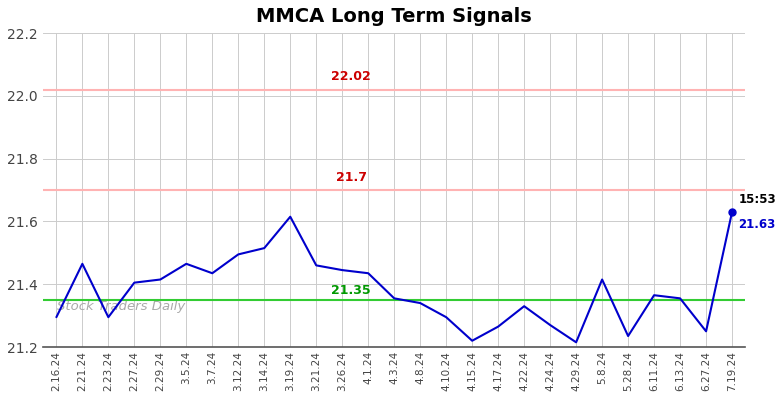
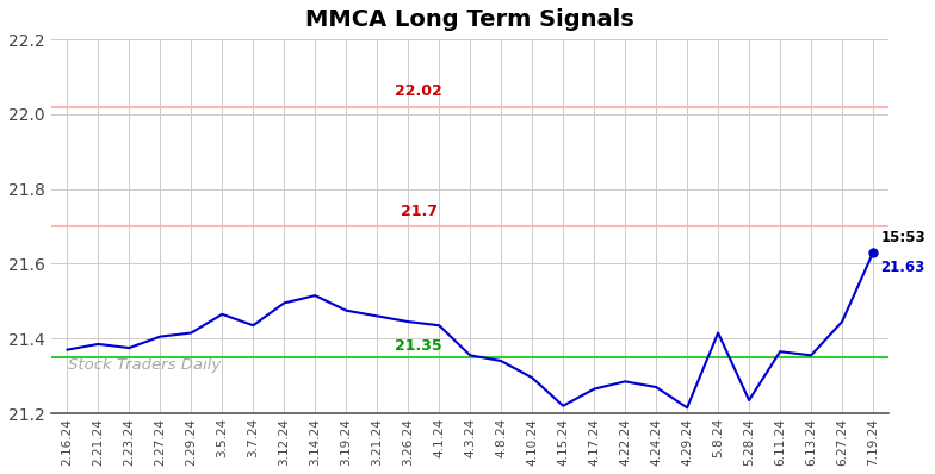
2.16.24: 21.295 -> 21.370
2.21.24: 21.465 -> 21.385
2.23.24: 21.295 -> 21.375
3.19.24: 21.615 -> 21.475
4.22.24: 21.330 -> 21.285
6.27.24: 21.250 -> 21.445
